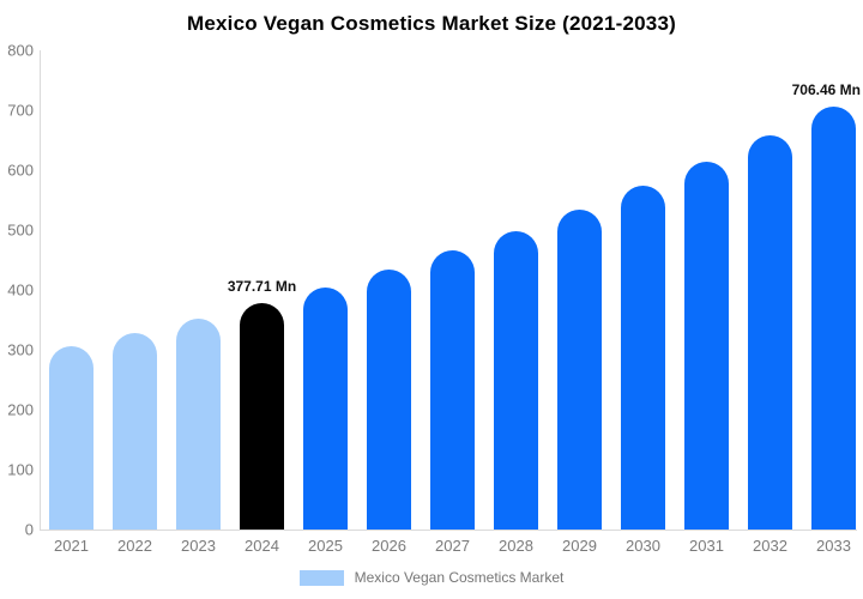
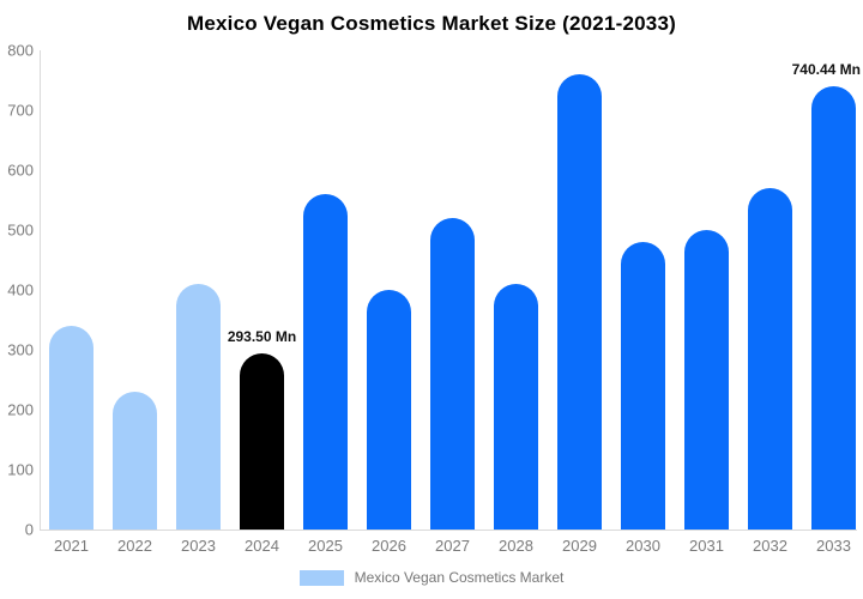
2021: 310 -> 340
2022: 330 -> 230
2023: 350 -> 410
2024: 377.71 -> 293.50
2025: 400 -> 560
2026: 430 -> 400
2027: 470 -> 520
2028: 500 -> 410
2029: 530 -> 760
2030: 570 -> 480
2031: 610 -> 500
2032: 660 -> 570
2033: 706.46 -> 740.44
